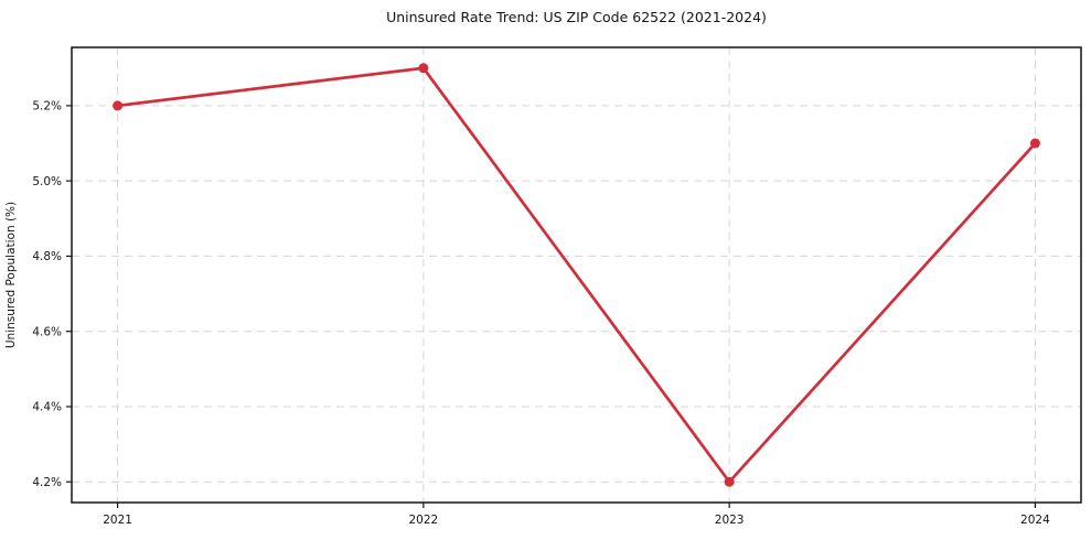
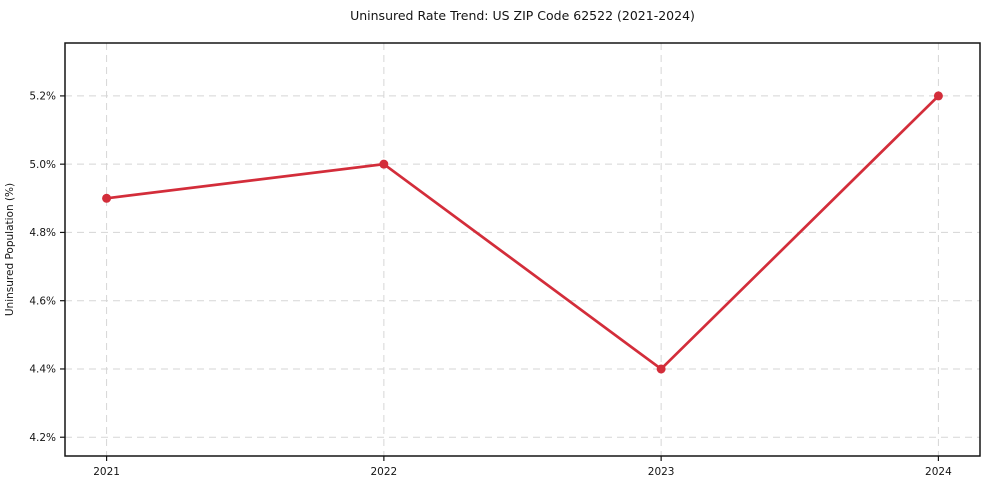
2021: 5.2% -> 4.9%
2022: 5.3% -> 5.0%
2023: 4.2% -> 4.4%
2024: 5.1% -> 5.2%
